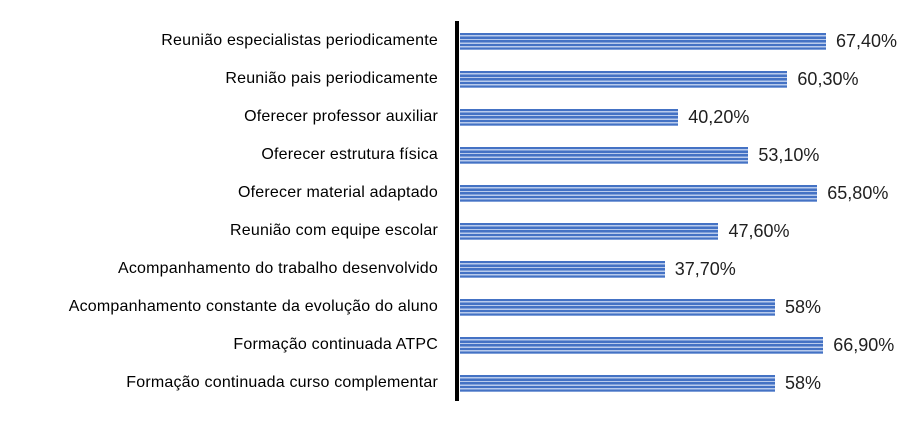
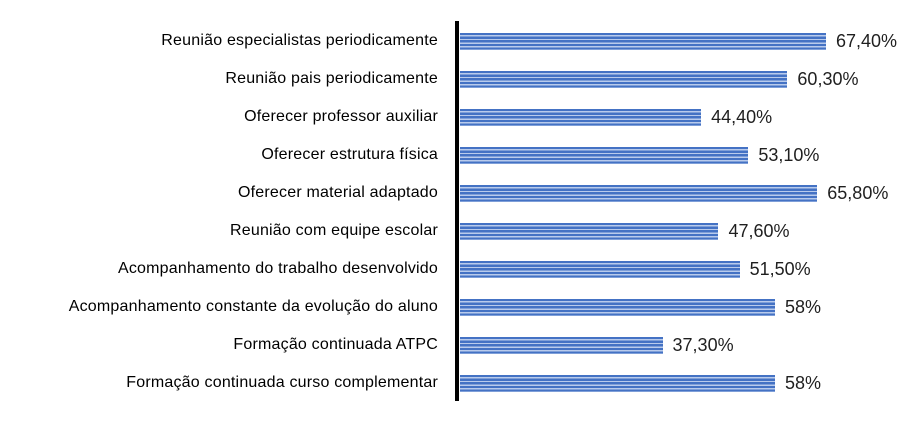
Oferecer professor auxiliar: 40,20% -> 44,40%
Acompanhamento do trabalho desenvolvido: 37,70% -> 51,50%
Formação continuada ATPC: 66,90% -> 37,30%
